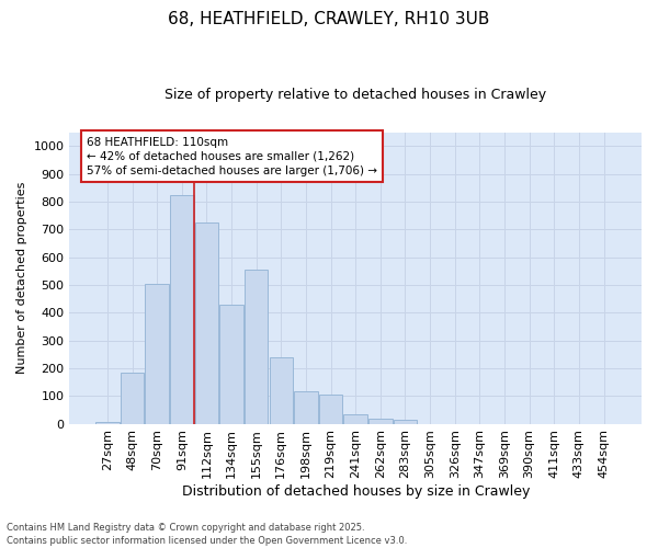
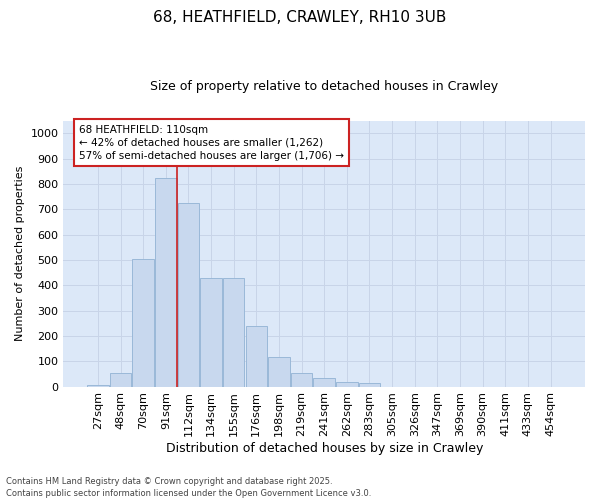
48sqm: 185 -> 55
155sqm: 555 -> 430
219sqm: 105 -> 55
